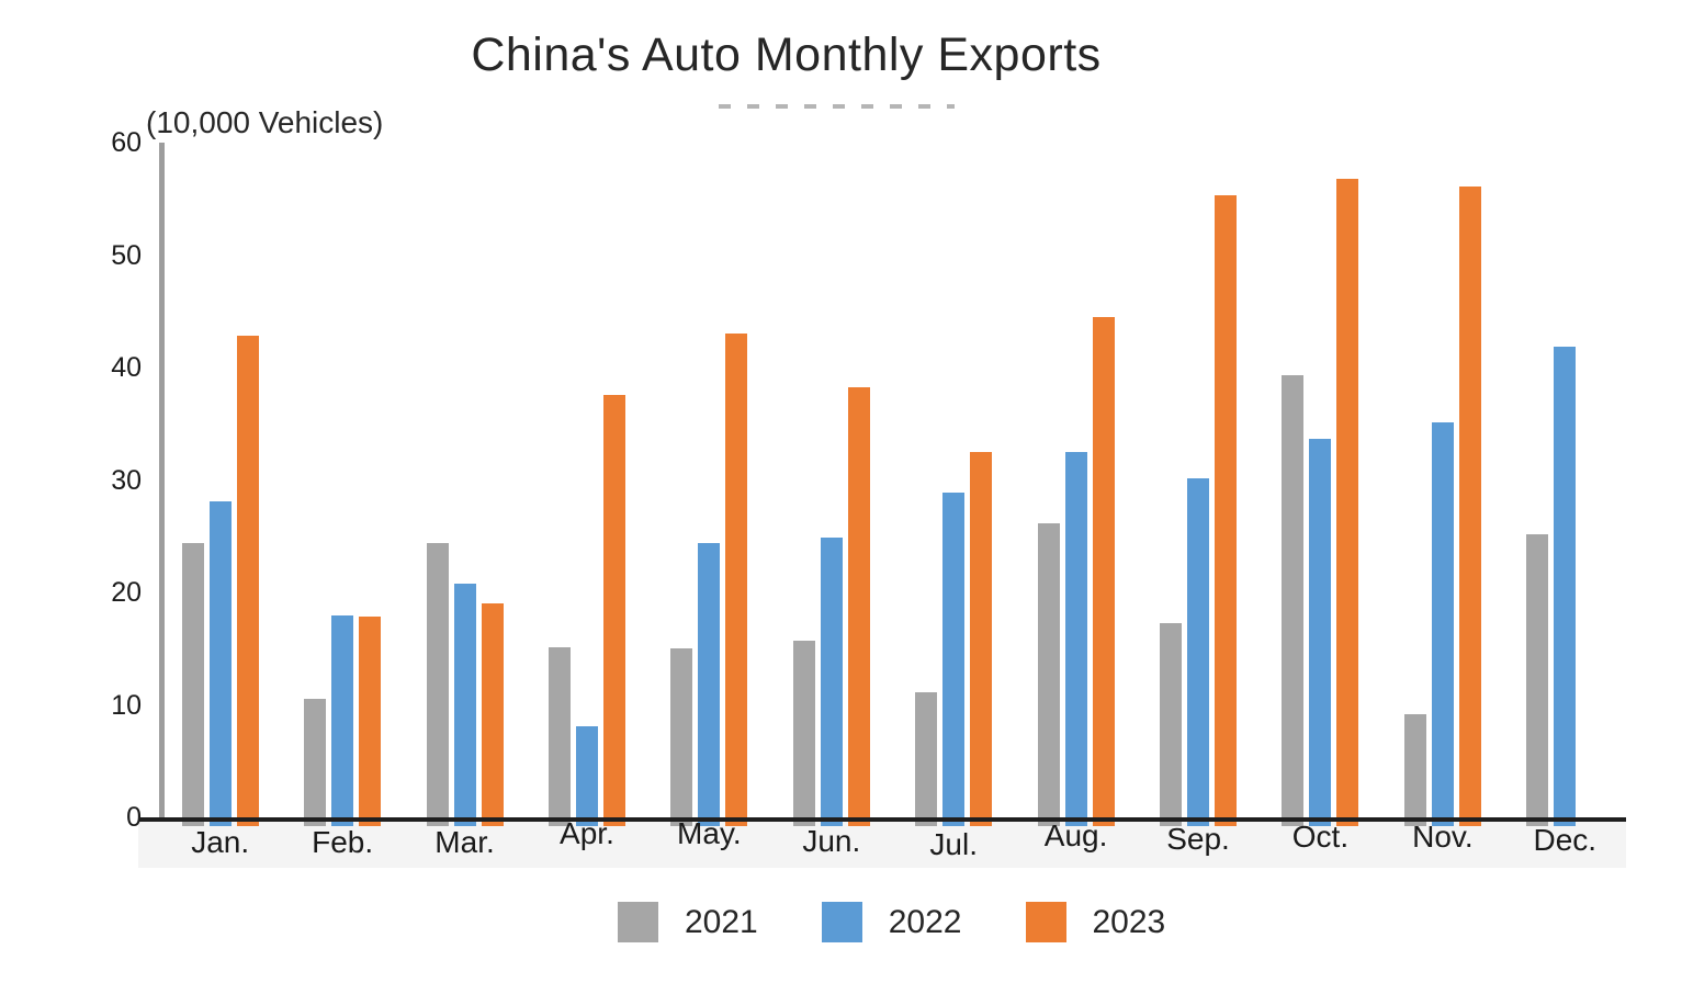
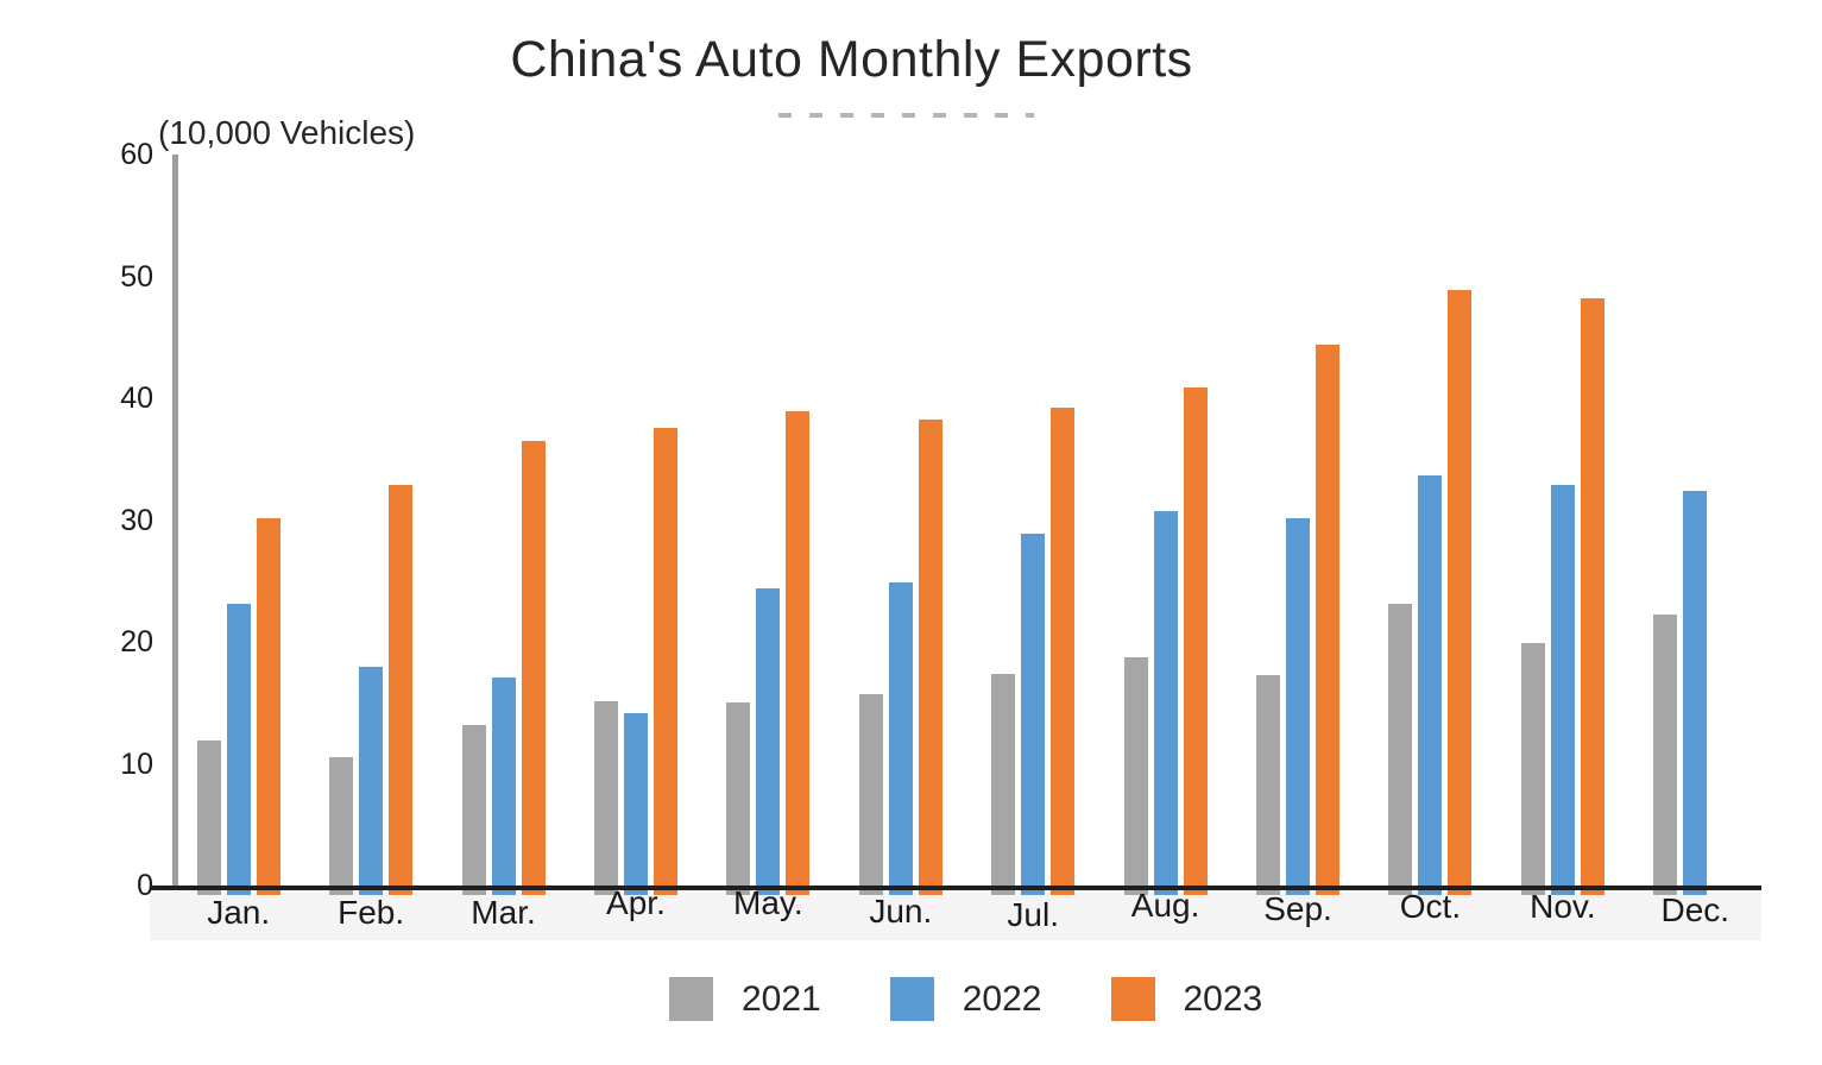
2021/Jan.: 24.4 -> 11.9
2022/Jan.: 28.1 -> 23.1
2023/Jan.: 42.8 -> 30.1
2023/Feb.: 17.9 -> 32.9
2021/Mar.: 24.4 -> 13.2
2022/Mar.: 20.8 -> 17.1
2023/Mar.: 19.0 -> 36.5
2022/Apr.: 8.1 -> 14.1
2023/May.: 43.0 -> 38.9
2021/Jul.: 11.1 -> 17.4
2023/Jul.: 32.5 -> 39.2
2021/Aug.: 26.1 -> 18.7
2022/Aug.: 32.5 -> 30.7
2023/Aug.: 44.5 -> 40.9
2023/Sep.: 55.3 -> 44.4
2021/Oct.: 39.3 -> 23.1
2023/Oct.: 56.8 -> 48.9
2021/Nov.: 9.2 -> 19.9
2022/Nov.: 35.1 -> 32.9
2023/Nov.: 56.1 -> 48.2
2021/Dec.: 25.2 -> 22.2
2022/Dec.: 41.9 -> 32.4
